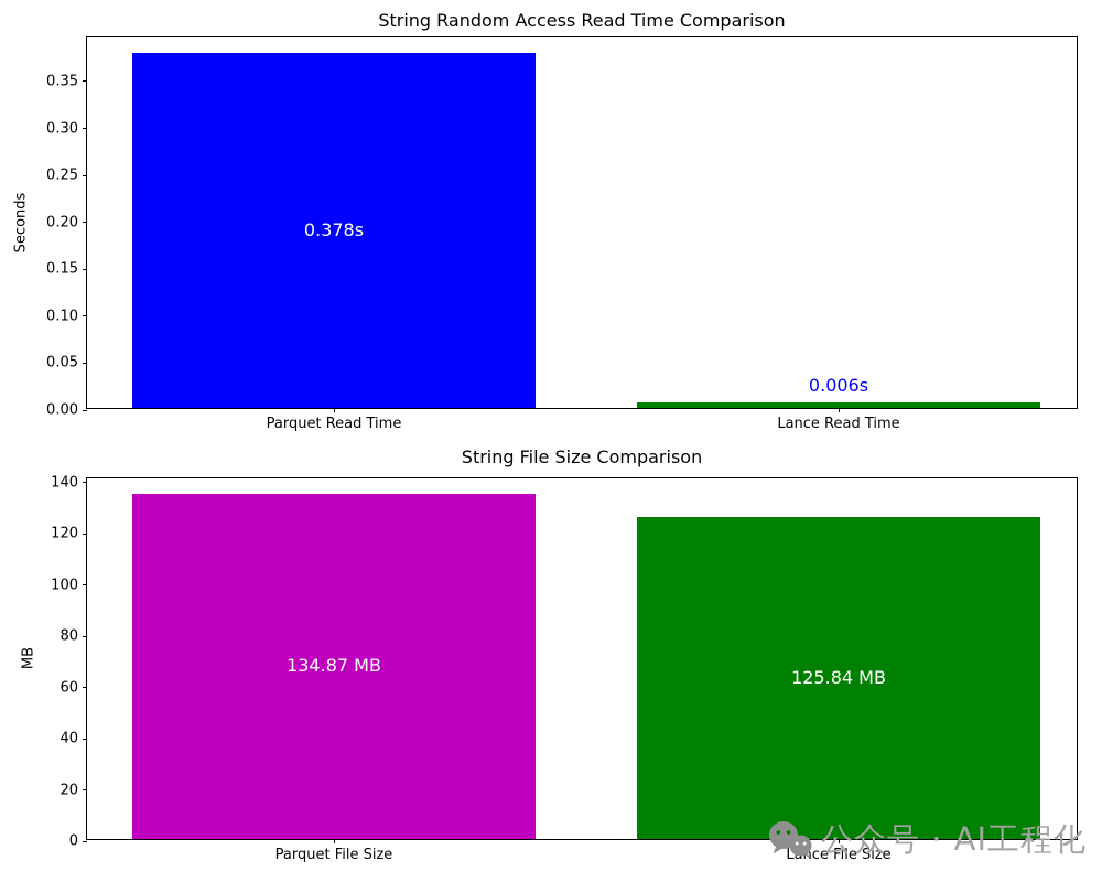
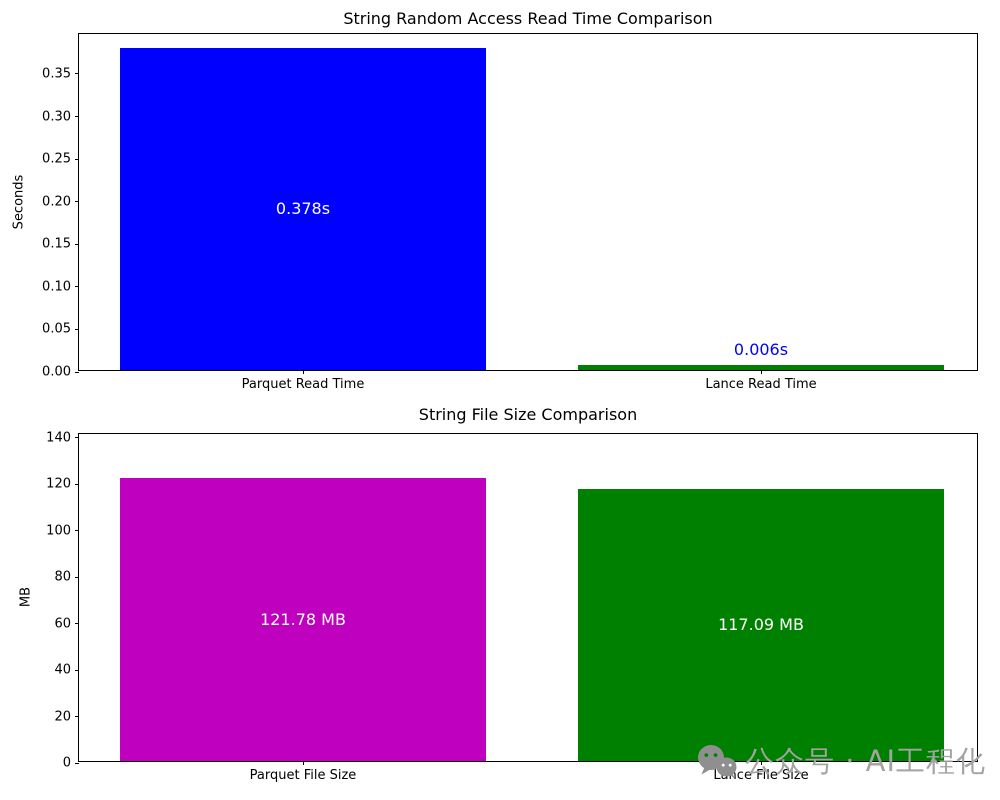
String File Size Comparison/Parquet File Size: 134.87 -> 121.78
String File Size Comparison/Lance File Size: 125.84 -> 117.09
